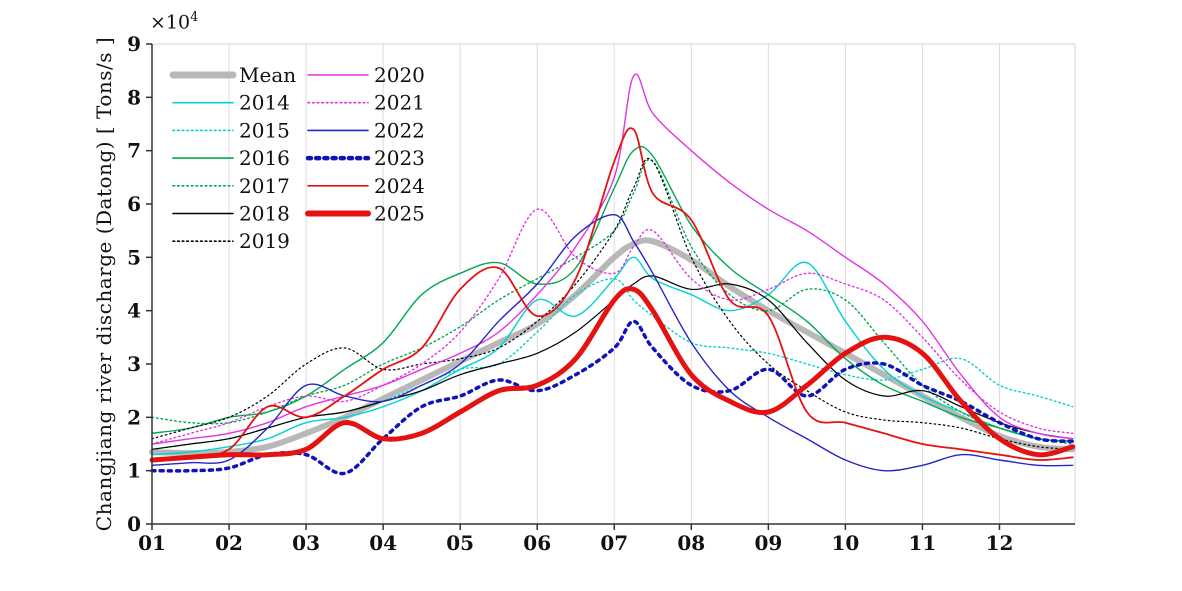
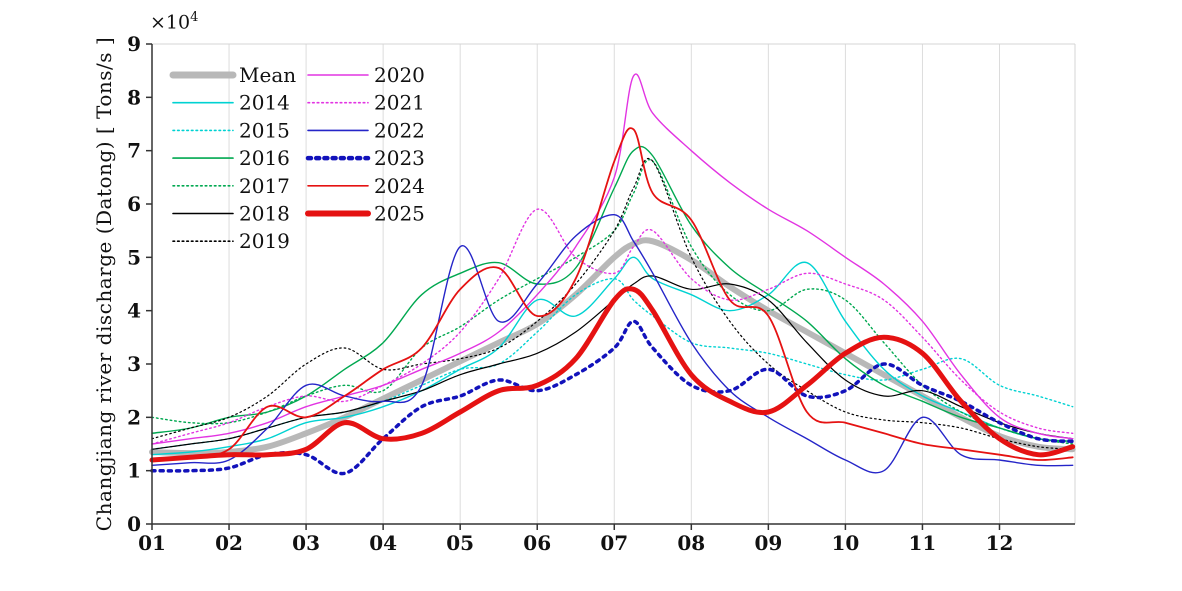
2017/4: 3.0 -> 2.5
2022/5: 3.0 -> 5.2
2023/10: 2.9 -> 2.5
2022/11: 1.1 -> 2.0
